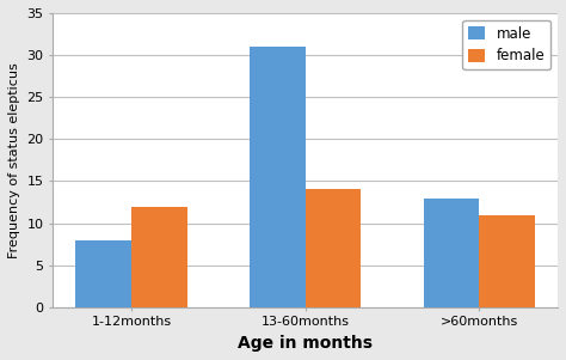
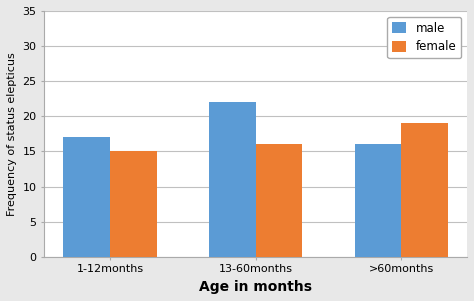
male/1-12months: 8 -> 17
female/1-12months: 12 -> 15
male/13-60months: 31 -> 22
female/13-60months: 14 -> 16
male/>60months: 13 -> 16
female/>60months: 11 -> 19
